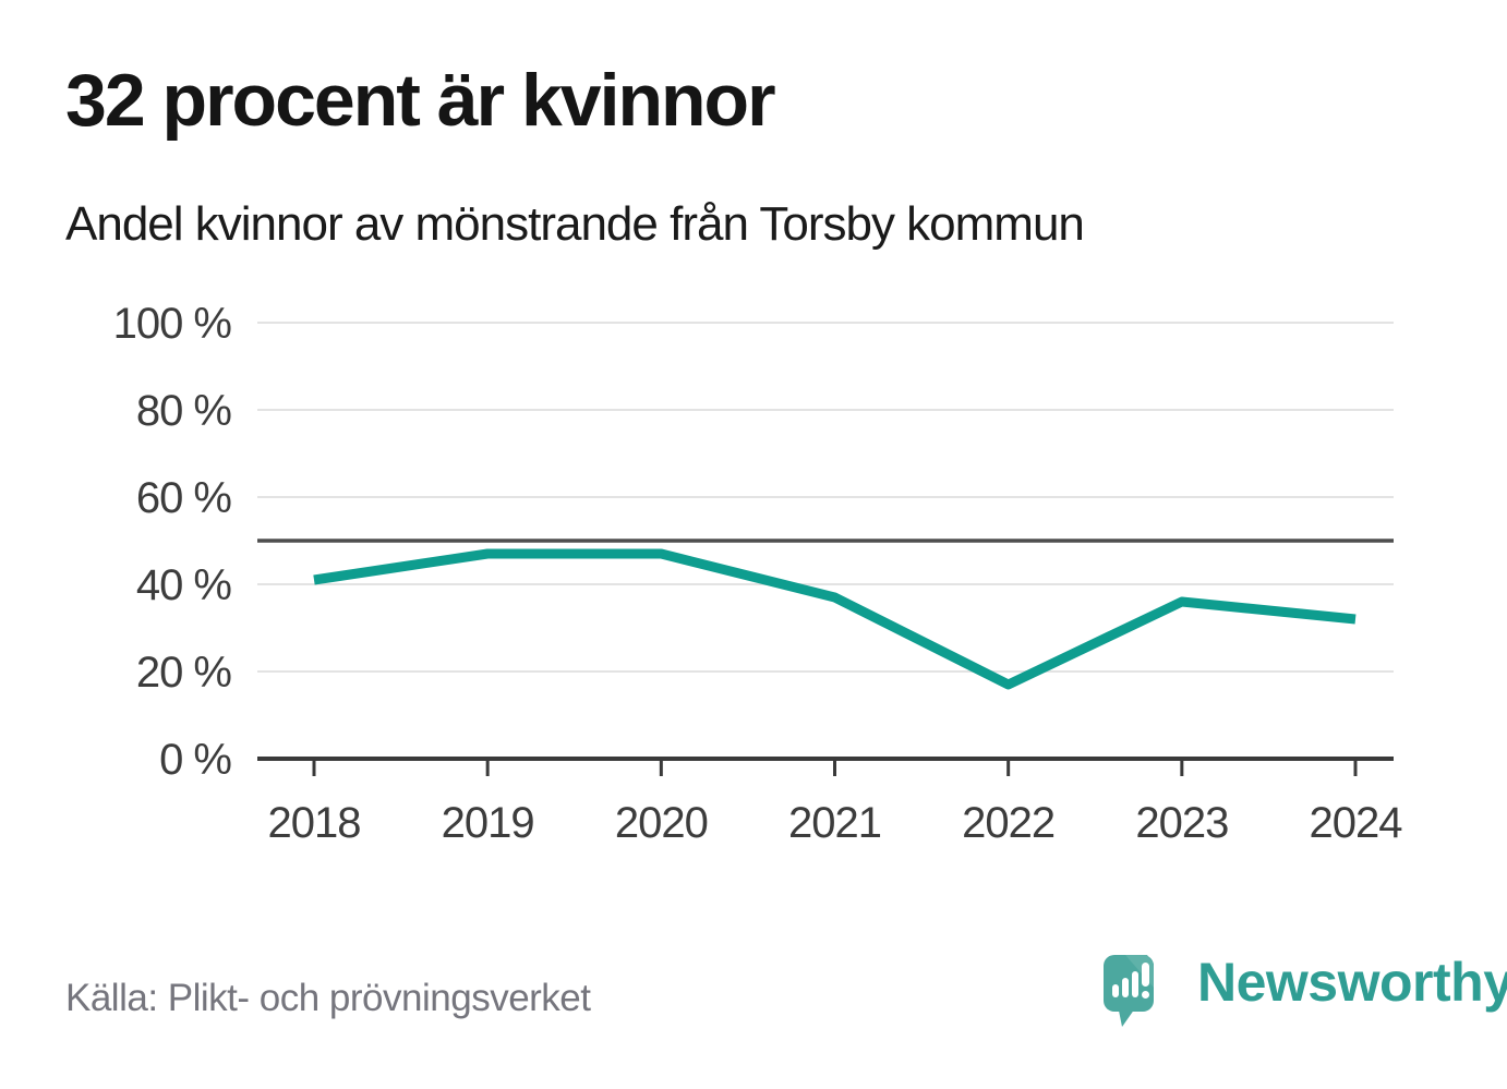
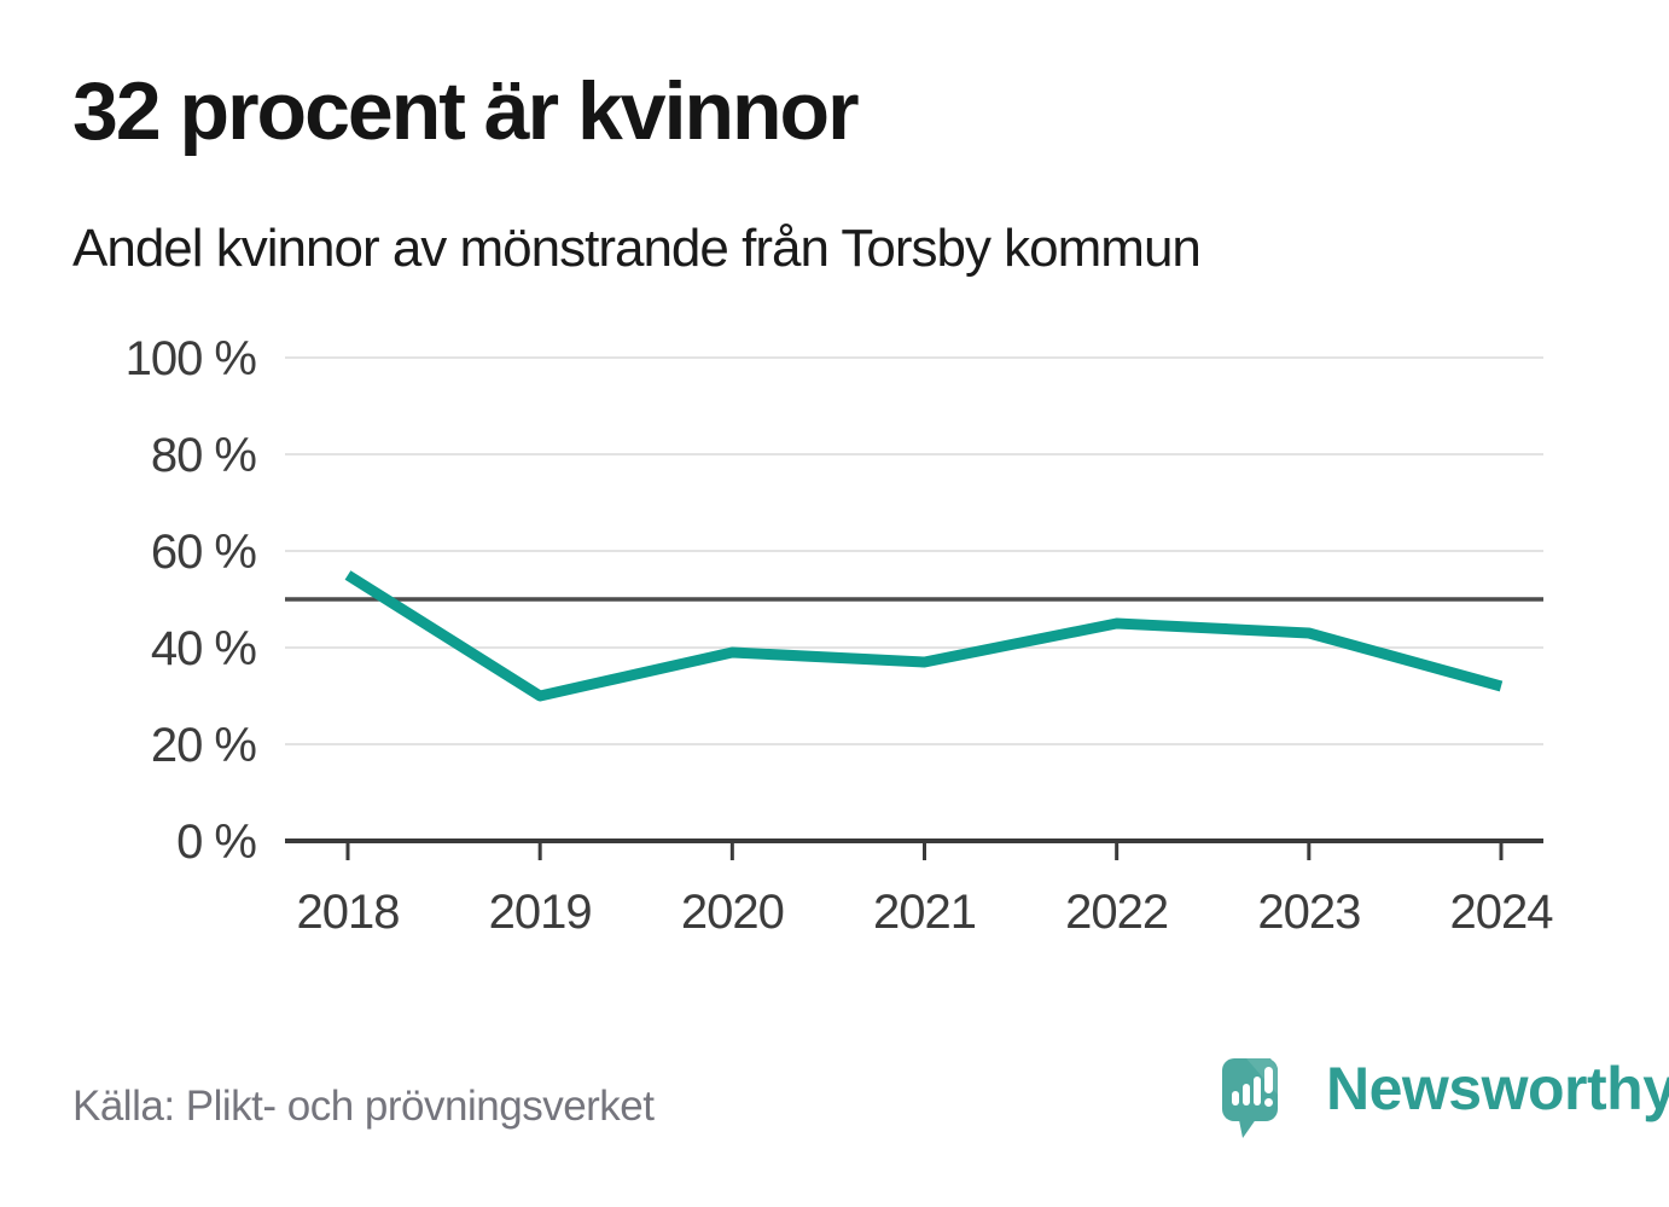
2018: 41% -> 55%
2019: 47% -> 30%
2020: 47% -> 39%
2022: 17% -> 45%
2023: 36% -> 43%
